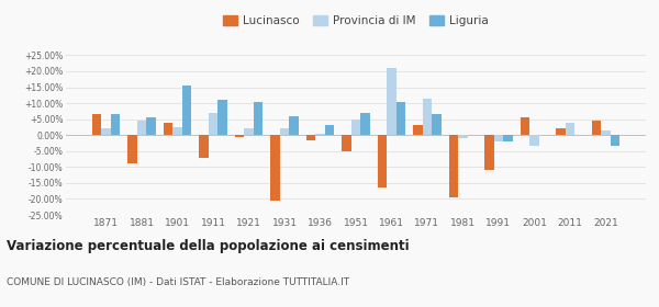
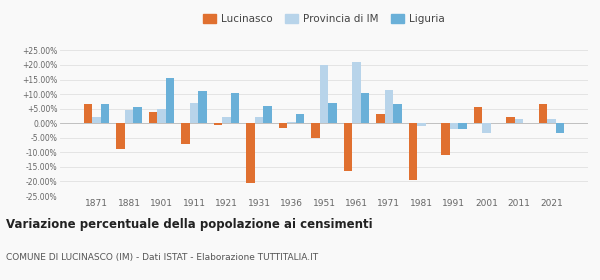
Provincia di IM/1901: 2.5% -> 5.0%
Provincia di IM/1951: 5.0% -> 20.0%
Provincia di IM/2011: 4.0% -> 1.5%
Lucinasco/2021: 4.5% -> 6.5%
